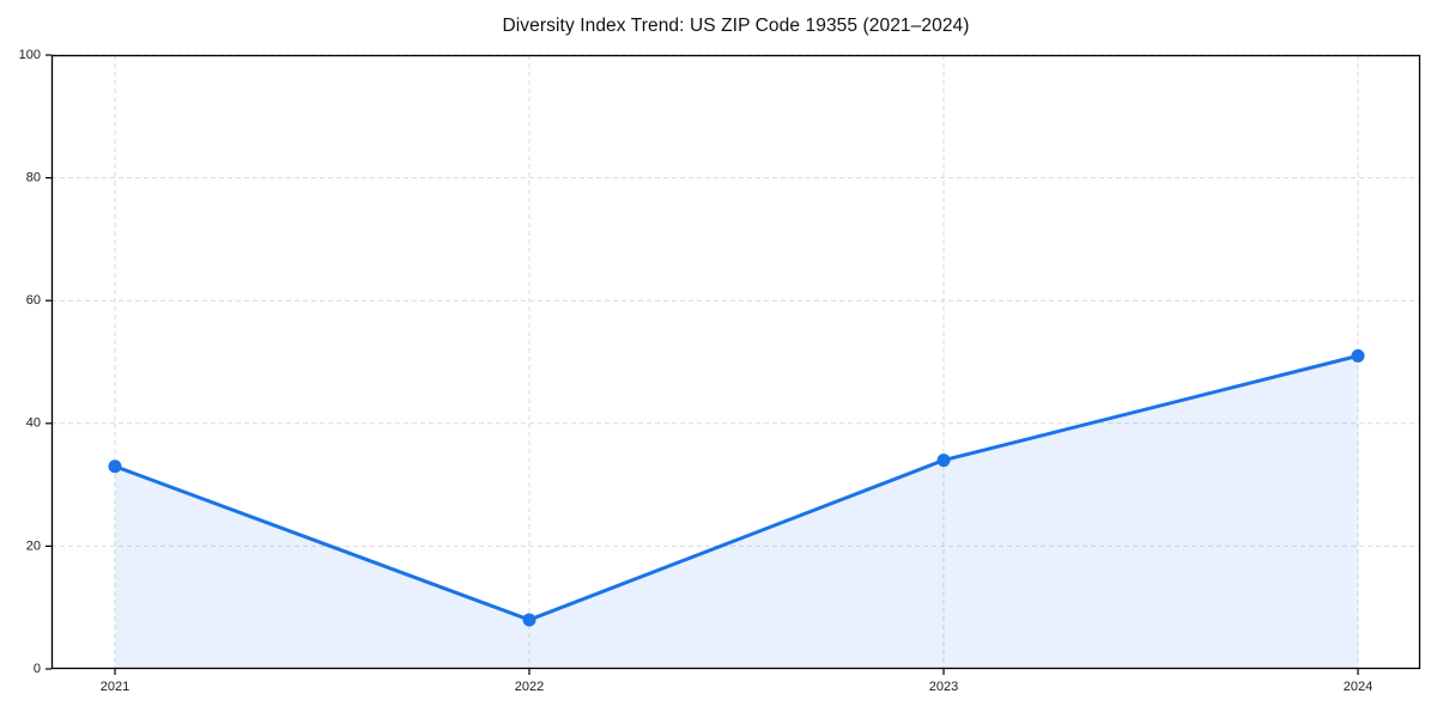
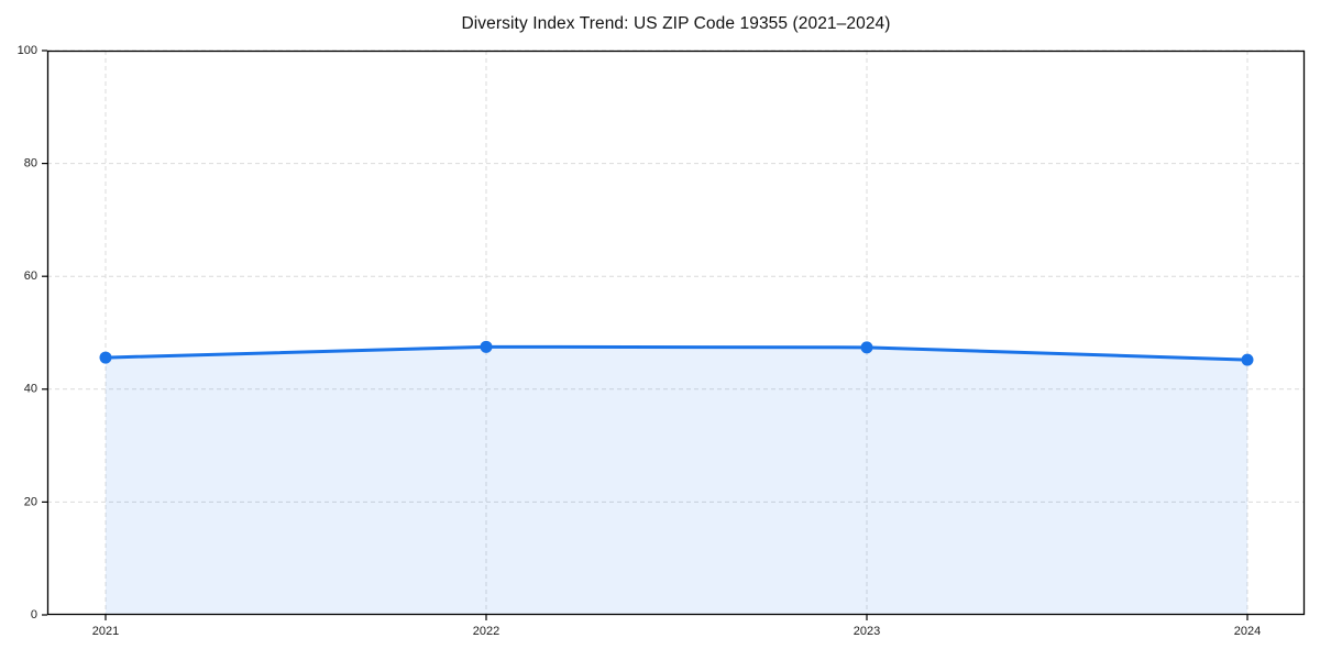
2021: 33 -> 46
2022: 8 -> 48
2023: 34 -> 47
2024: 51 -> 45
